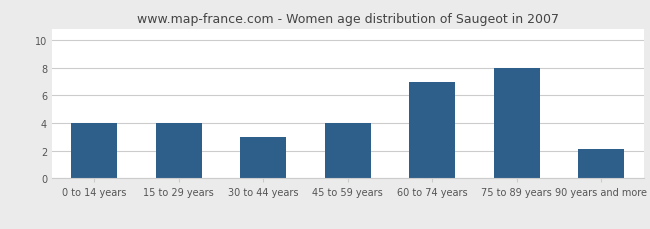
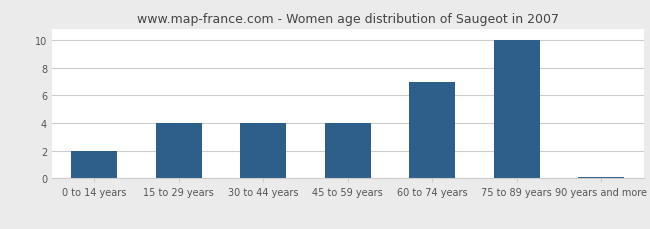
0 to 14 years: 4.0 -> 2.0
30 to 44 years: 3.0 -> 4.0
75 to 89 years: 8.0 -> 10.0
90 years and more: 2.1 -> 0.1
